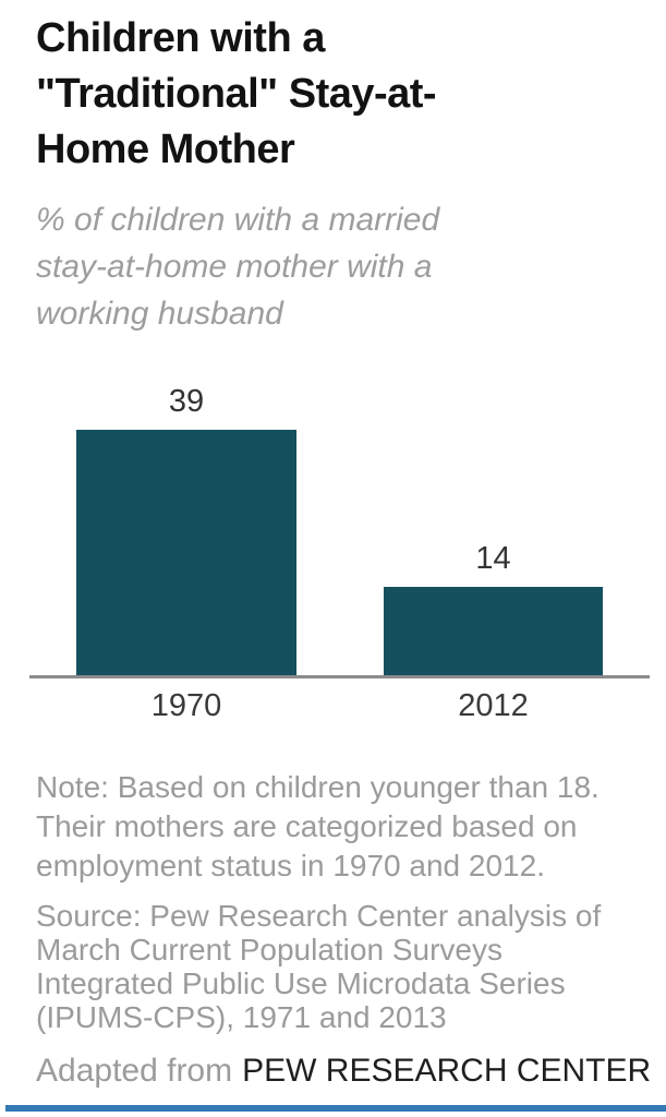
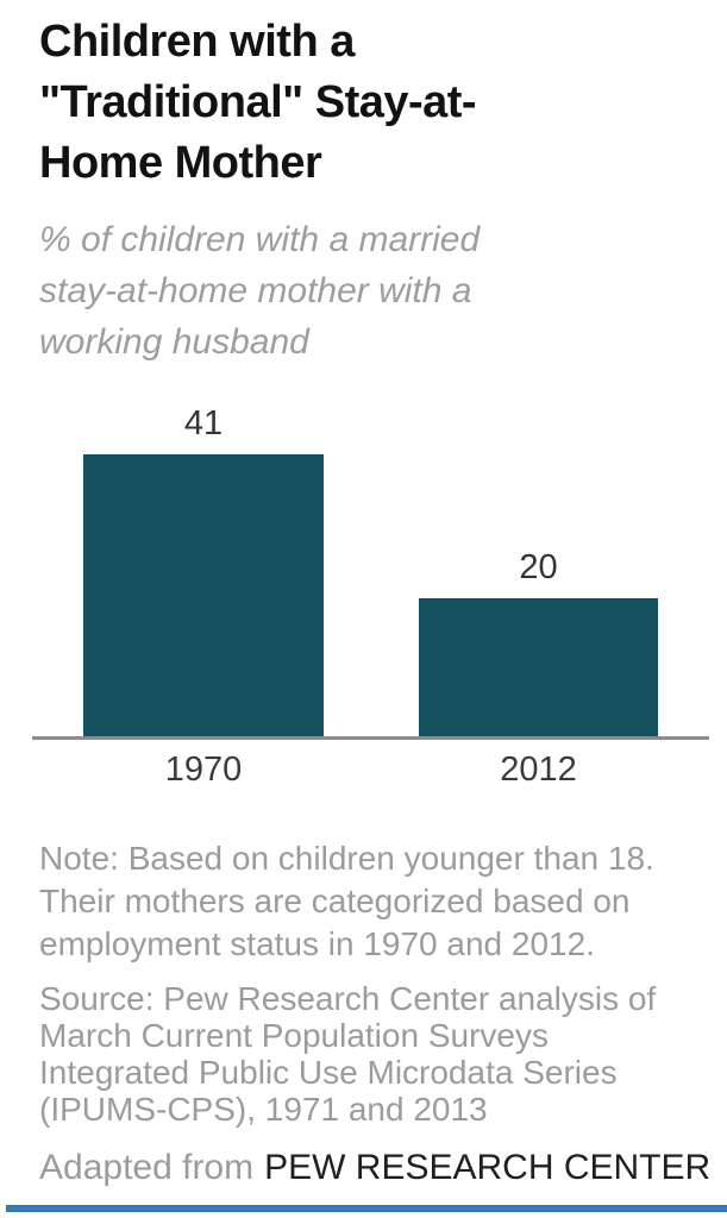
1970: 39 -> 41
2012: 14 -> 20
